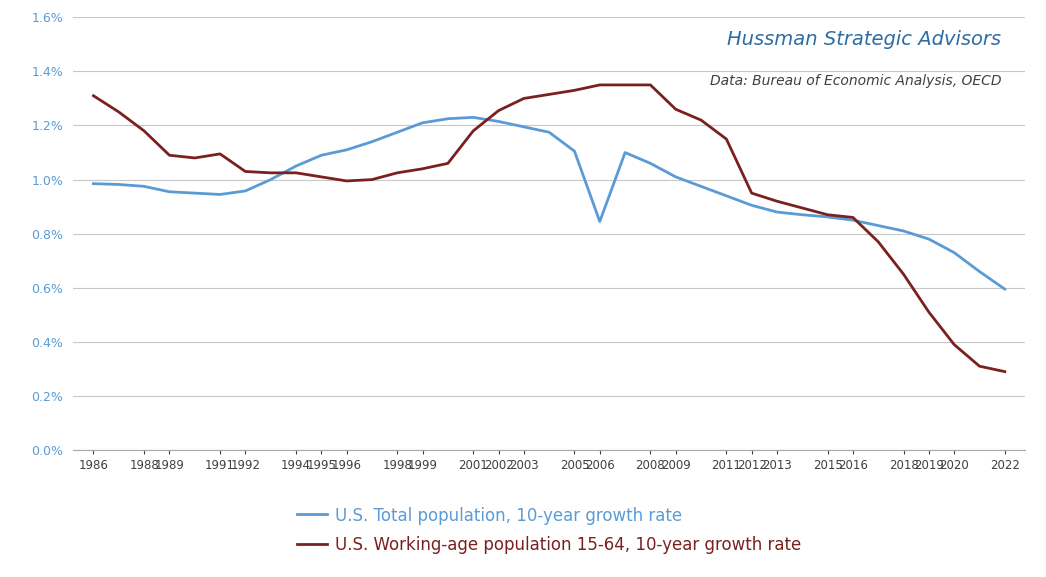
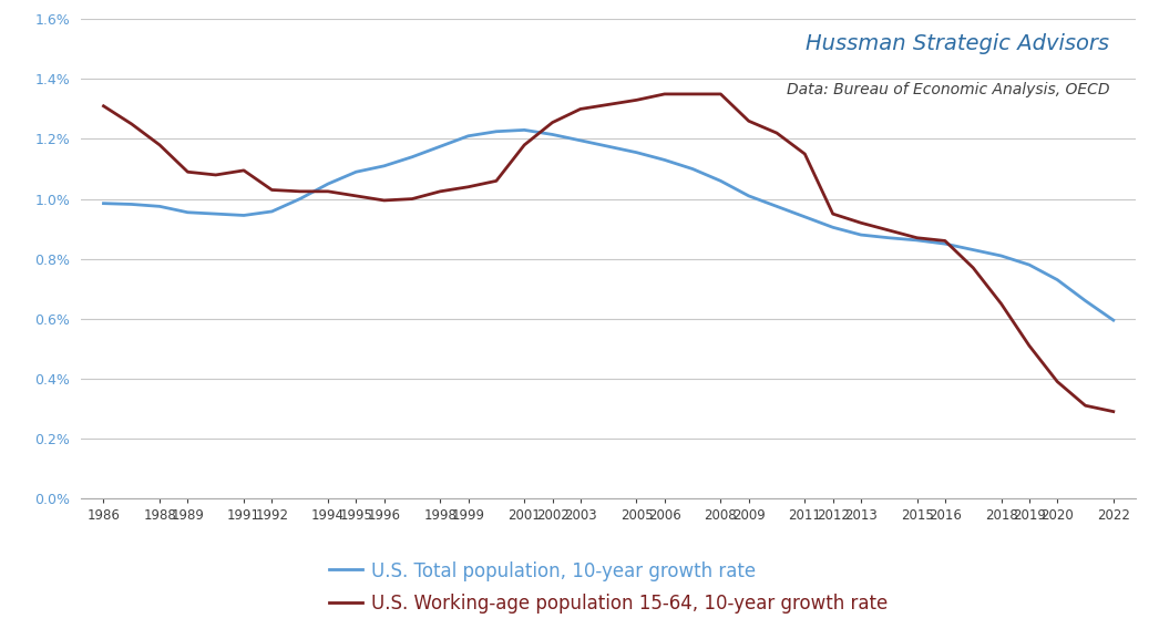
U.S. Total population, 10-year growth rate/2005: 1.105% -> 1.155%
U.S. Total population, 10-year growth rate/2006: 0.845% -> 1.130%
